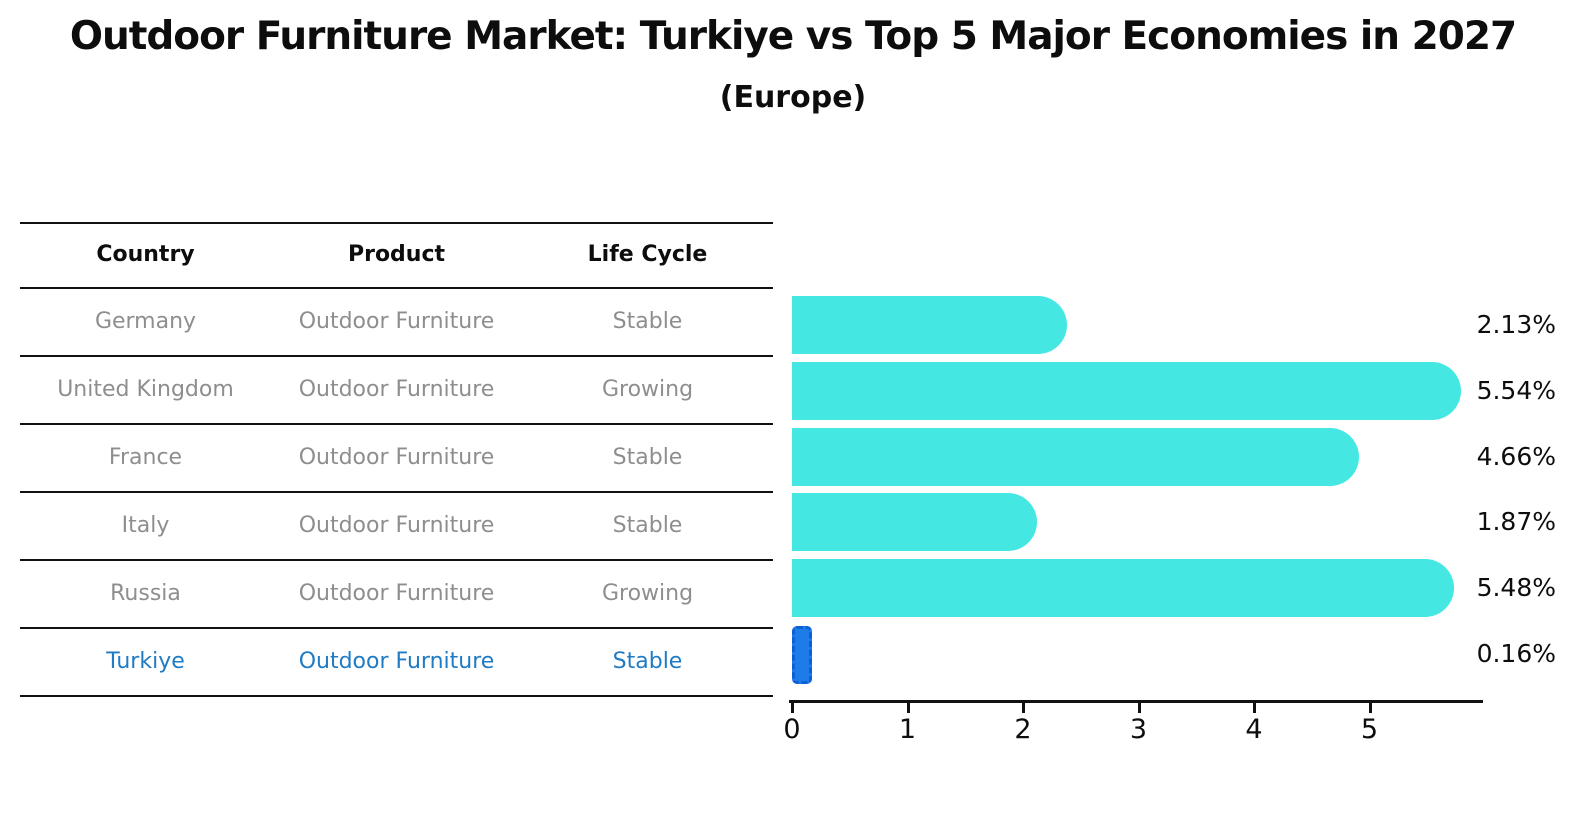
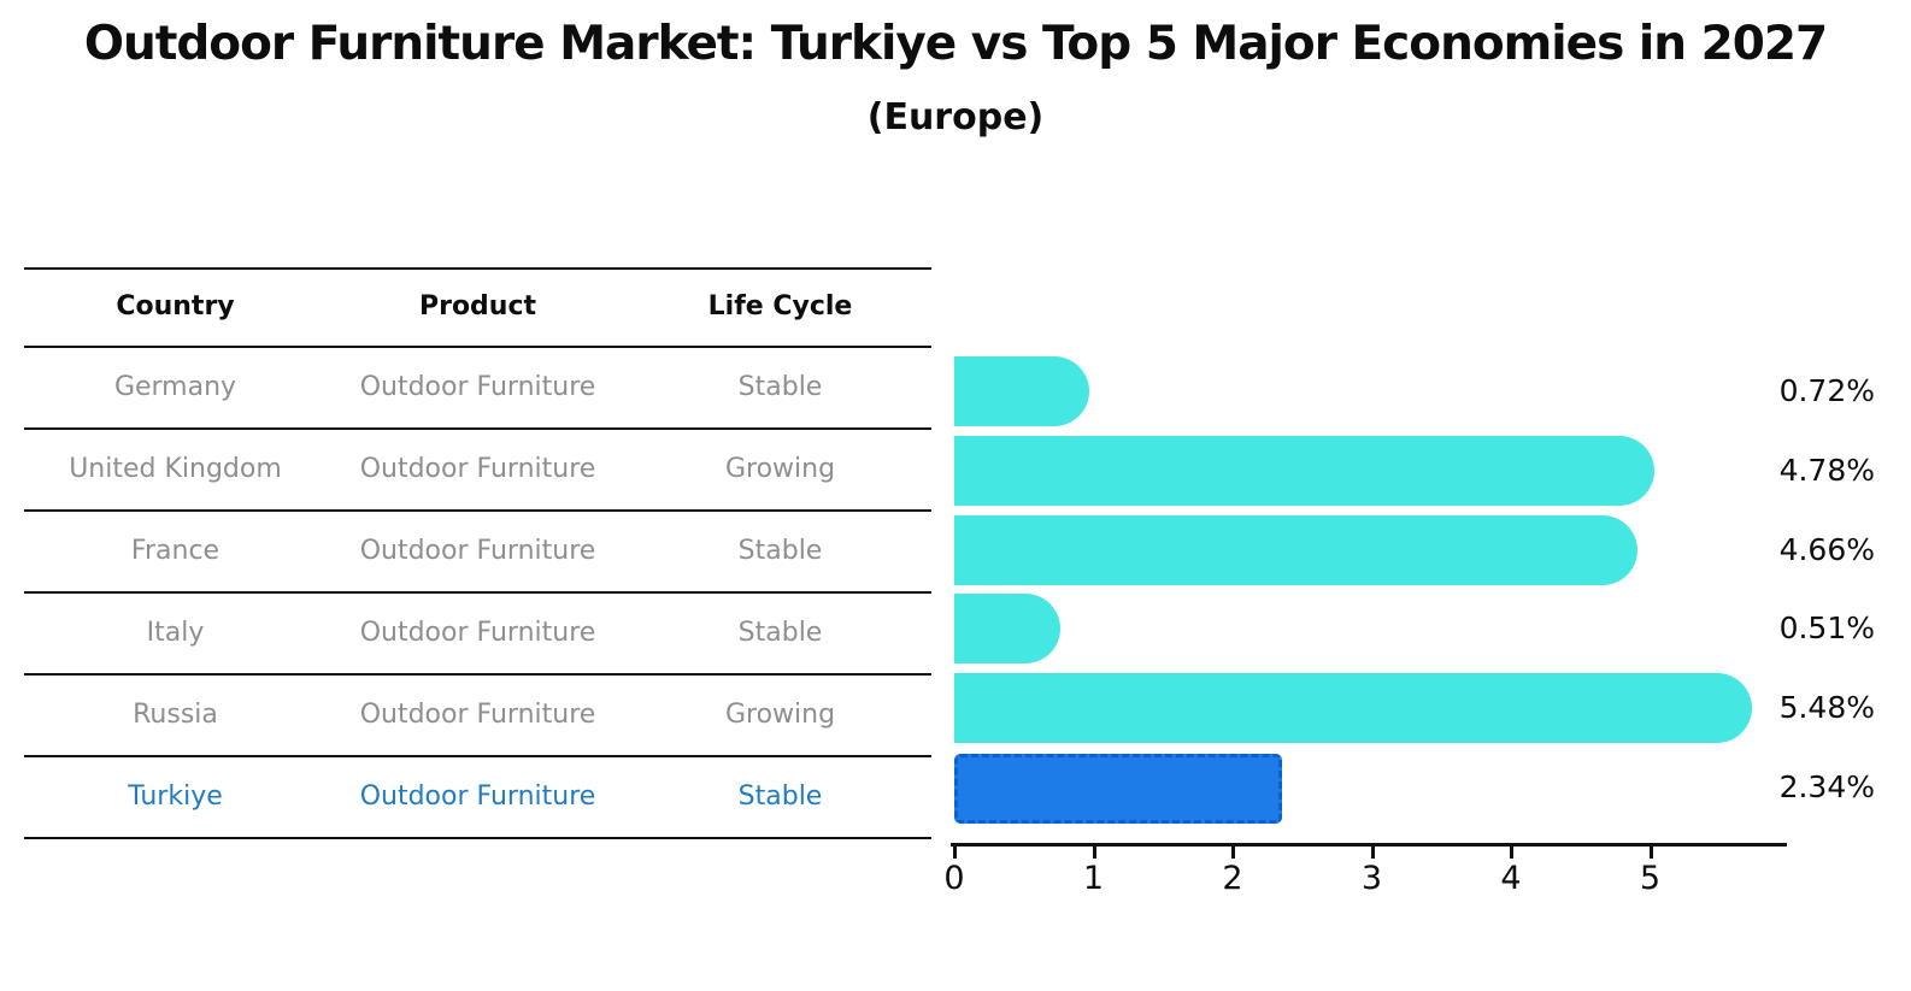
Germany: 2.13% -> 0.72%
United Kingdom: 5.54% -> 4.78%
Italy: 1.87% -> 0.51%
Turkiye: 0.16% -> 2.34%
